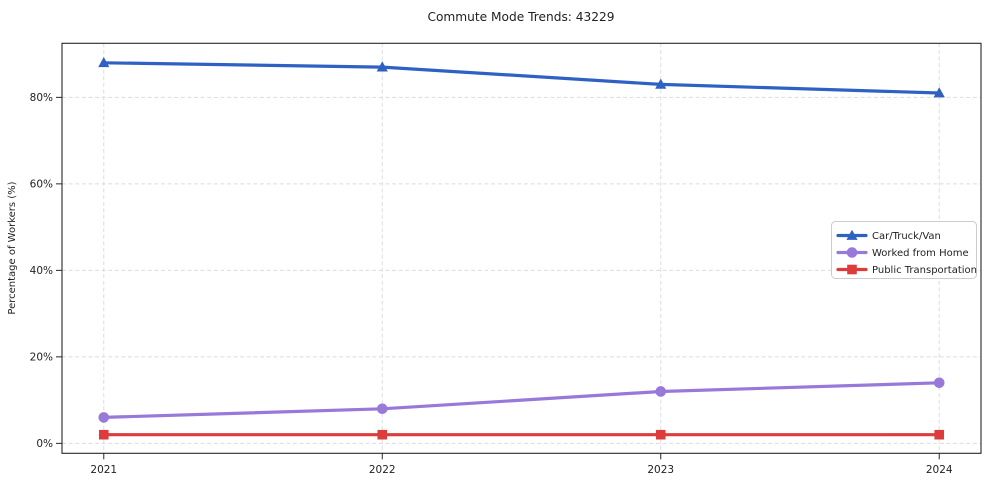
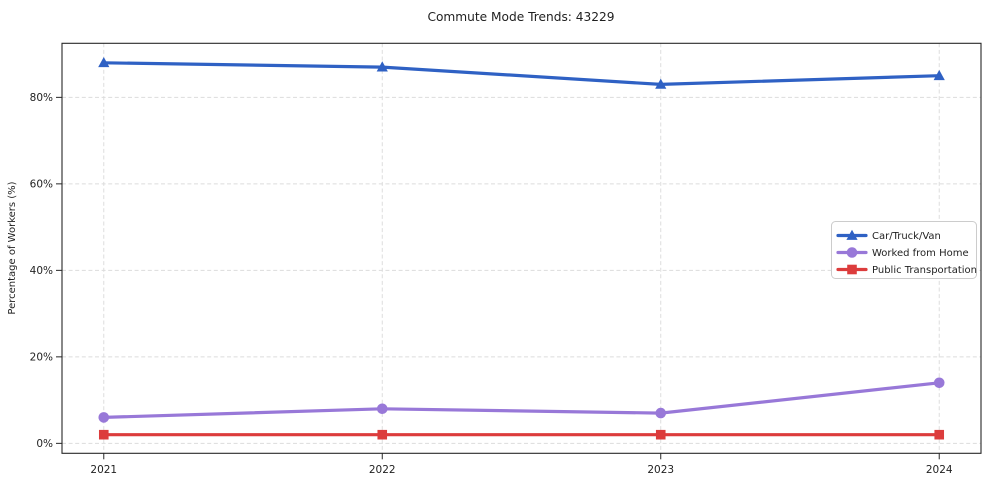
Worked from Home/2023: 12% -> 7%
Car/Truck/Van/2024: 81% -> 85%
